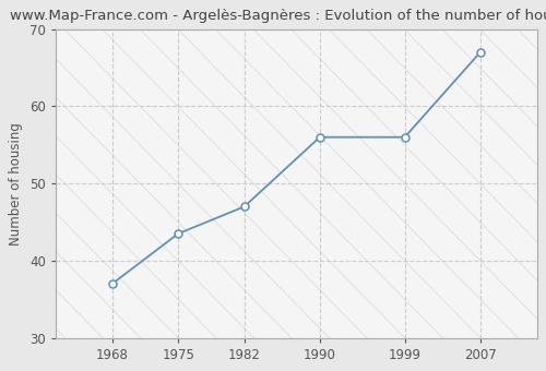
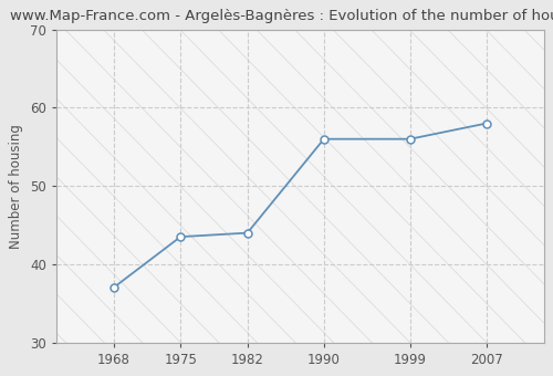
1982: 47.0 -> 44.0
2007: 67.0 -> 58.0
